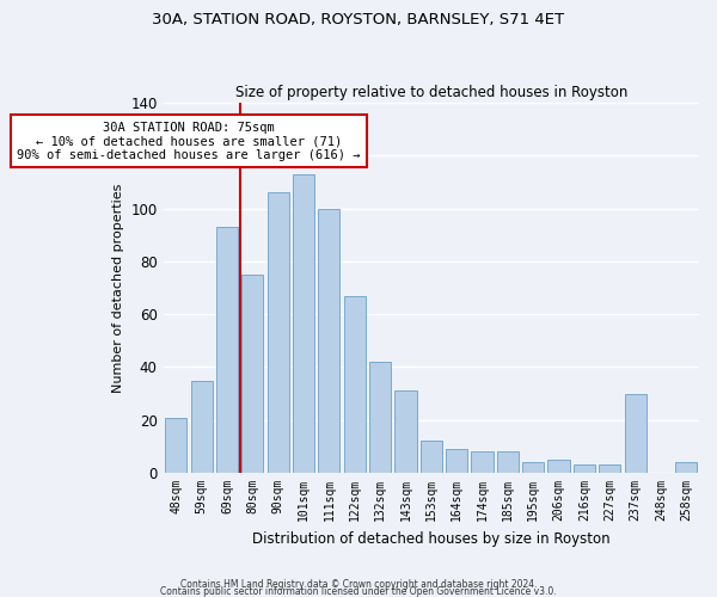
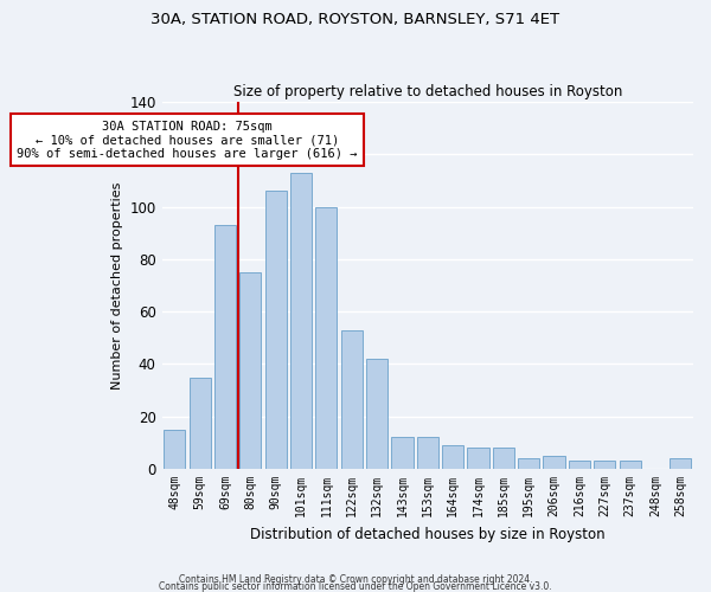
48sqm: 21 -> 15
122sqm: 67 -> 53
143sqm: 31 -> 12
237sqm: 30 -> 3
